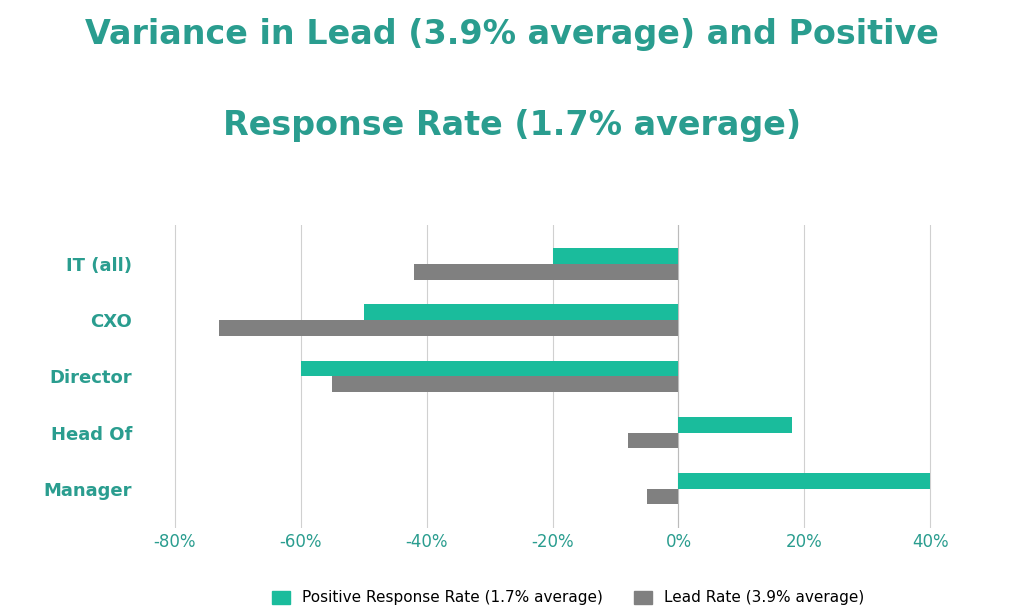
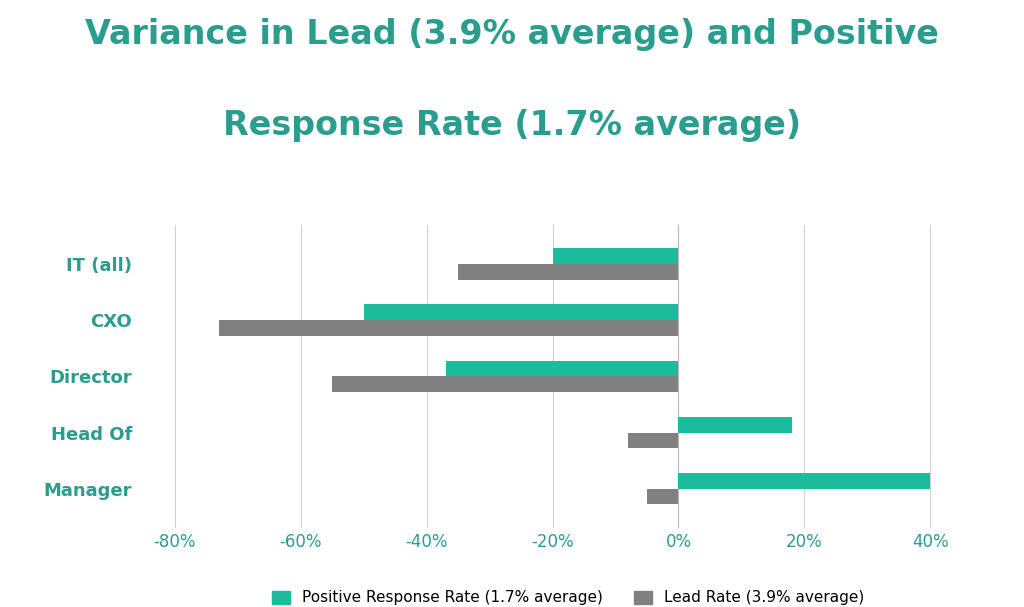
Lead Rate (3.9% average)/IT (all): -42% -> -35%
Positive Response Rate (1.7% average)/Director: -60% -> -37%
